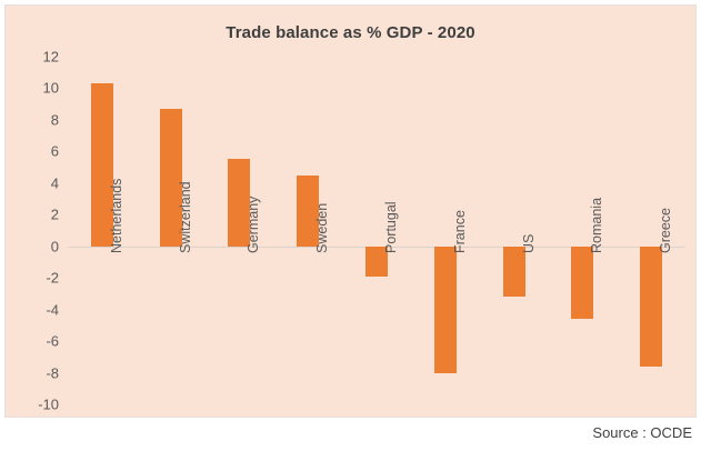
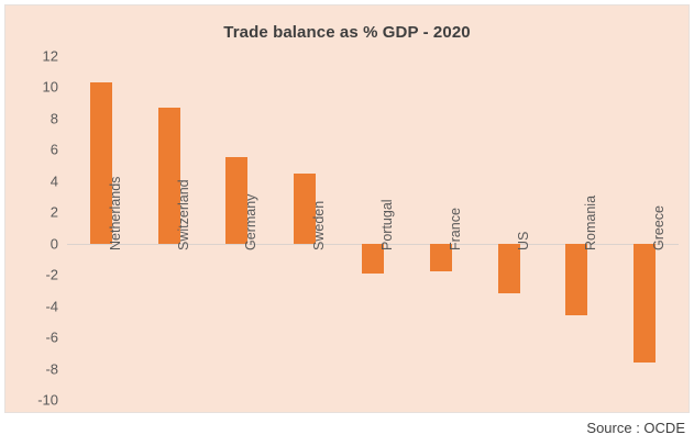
France: -8.0 -> -1.8
